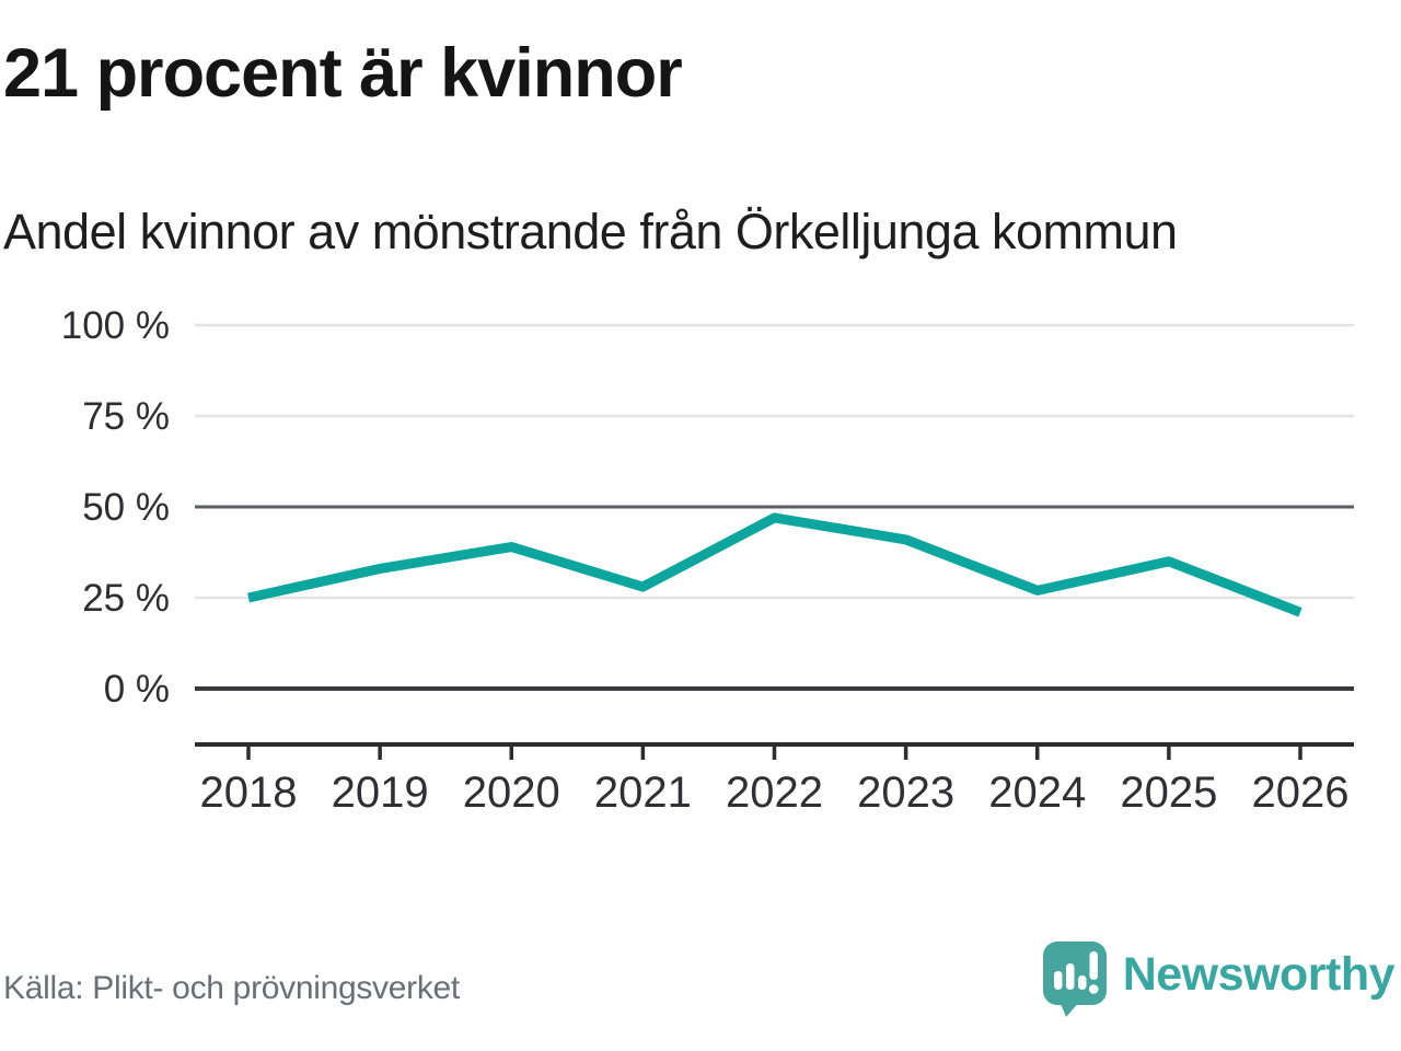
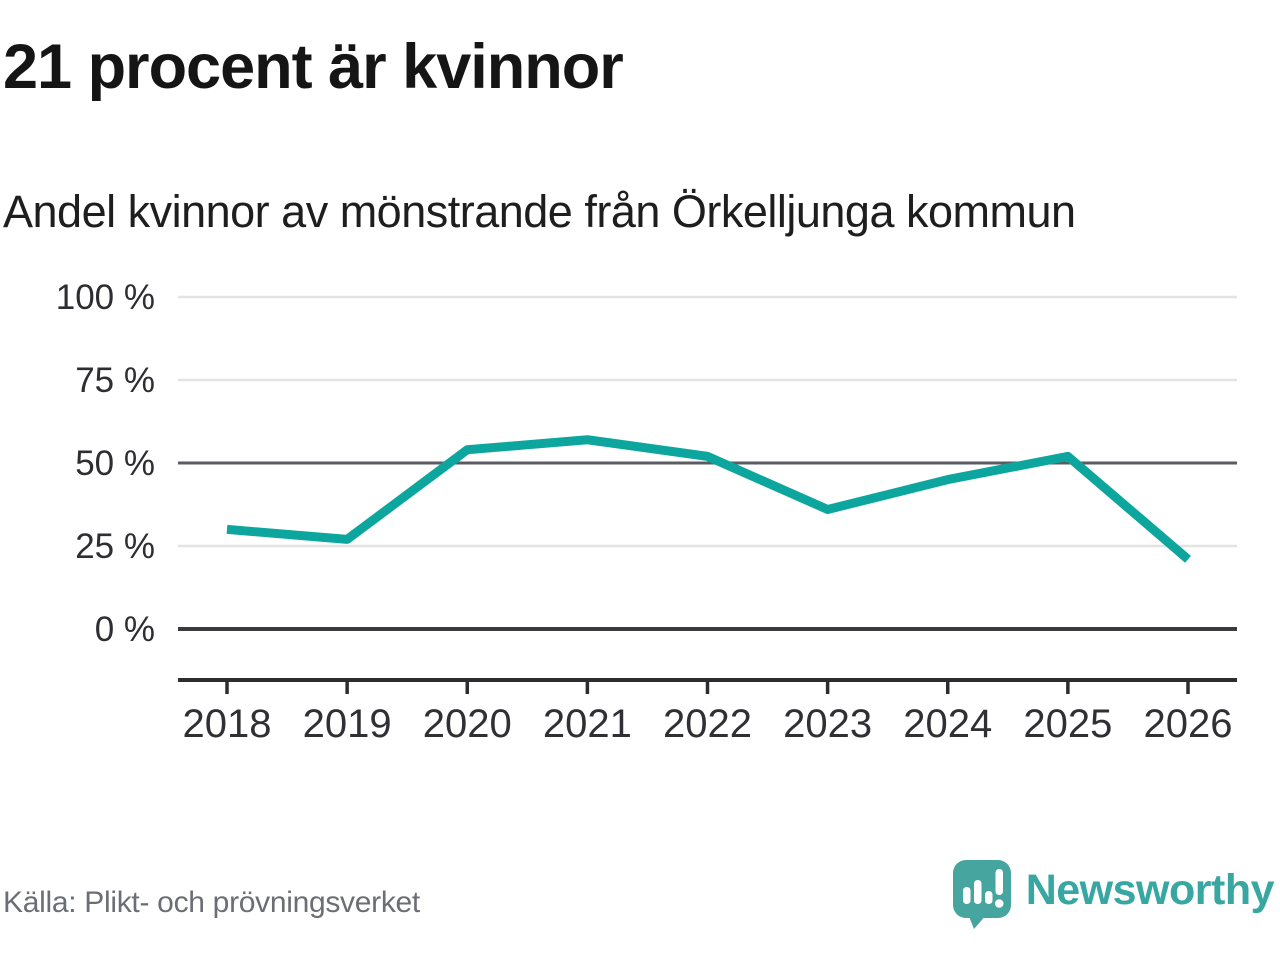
2018: 25% -> 30%
2019: 33% -> 27%
2020: 39% -> 54%
2021: 28% -> 57%
2022: 47% -> 52%
2023: 41% -> 36%
2024: 27% -> 45%
2025: 35% -> 52%
